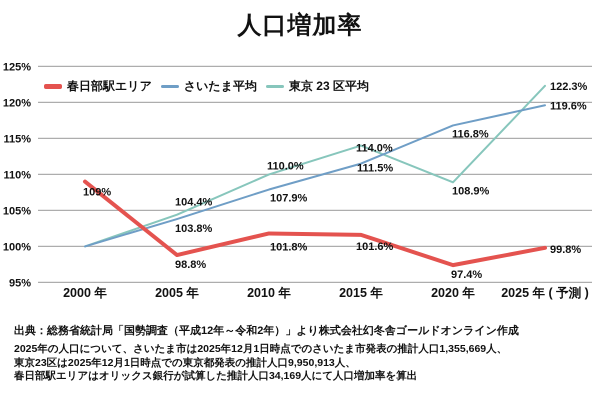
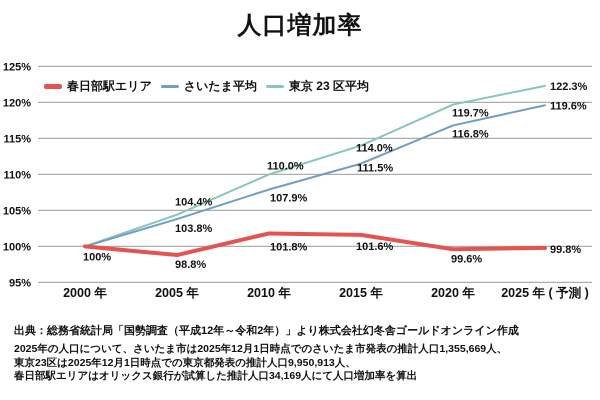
春日部駅エリア/2000 年: 109% -> 100%
春日部駅エリア/2020 年: 97.4% -> 99.6%
東京 23 区平均/2020 年: 108.9% -> 119.7%
